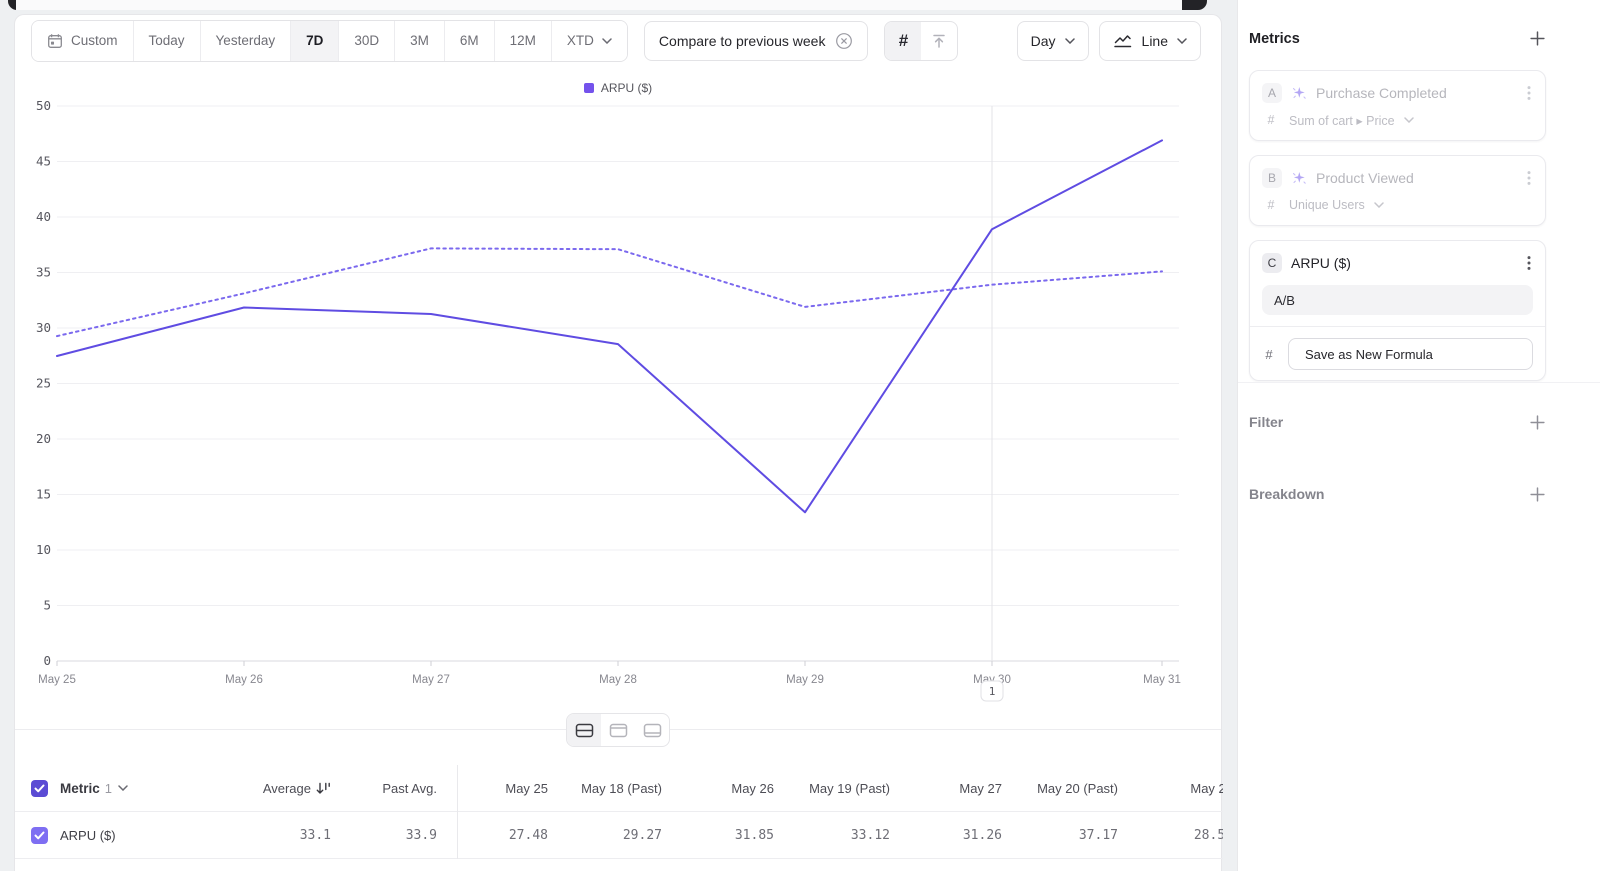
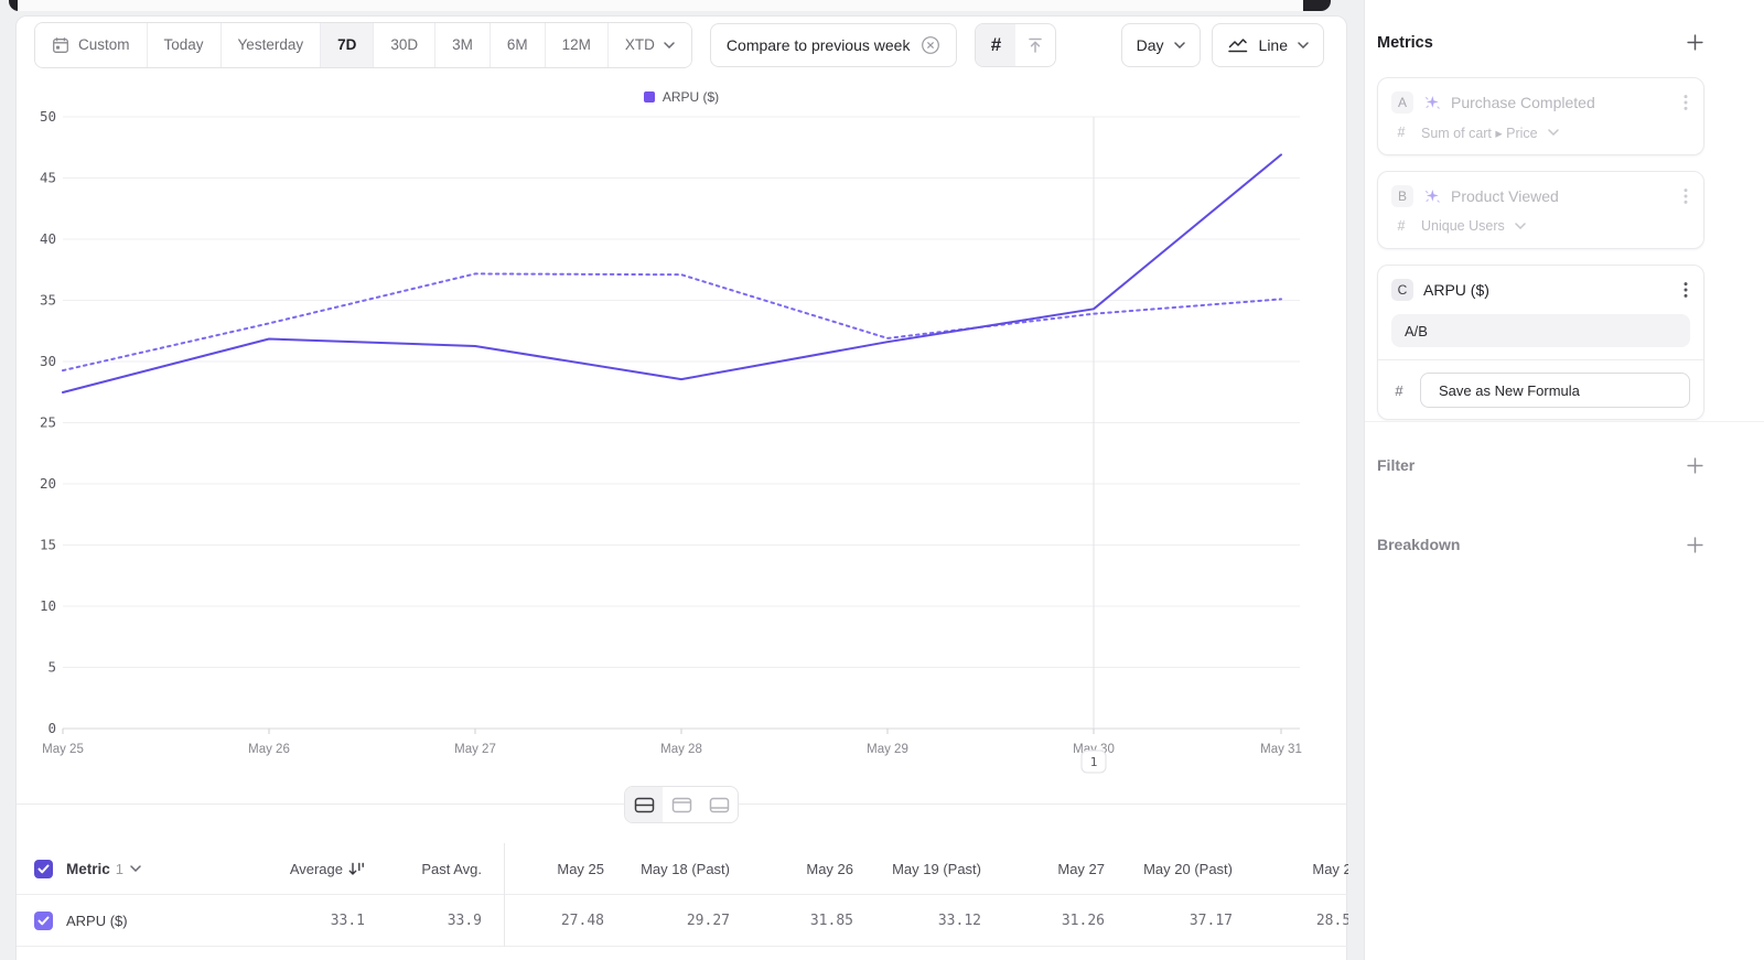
ARPU ($)/May 29: 13.4 -> 31.6
ARPU ($)/May 30: 38.9 -> 34.3
